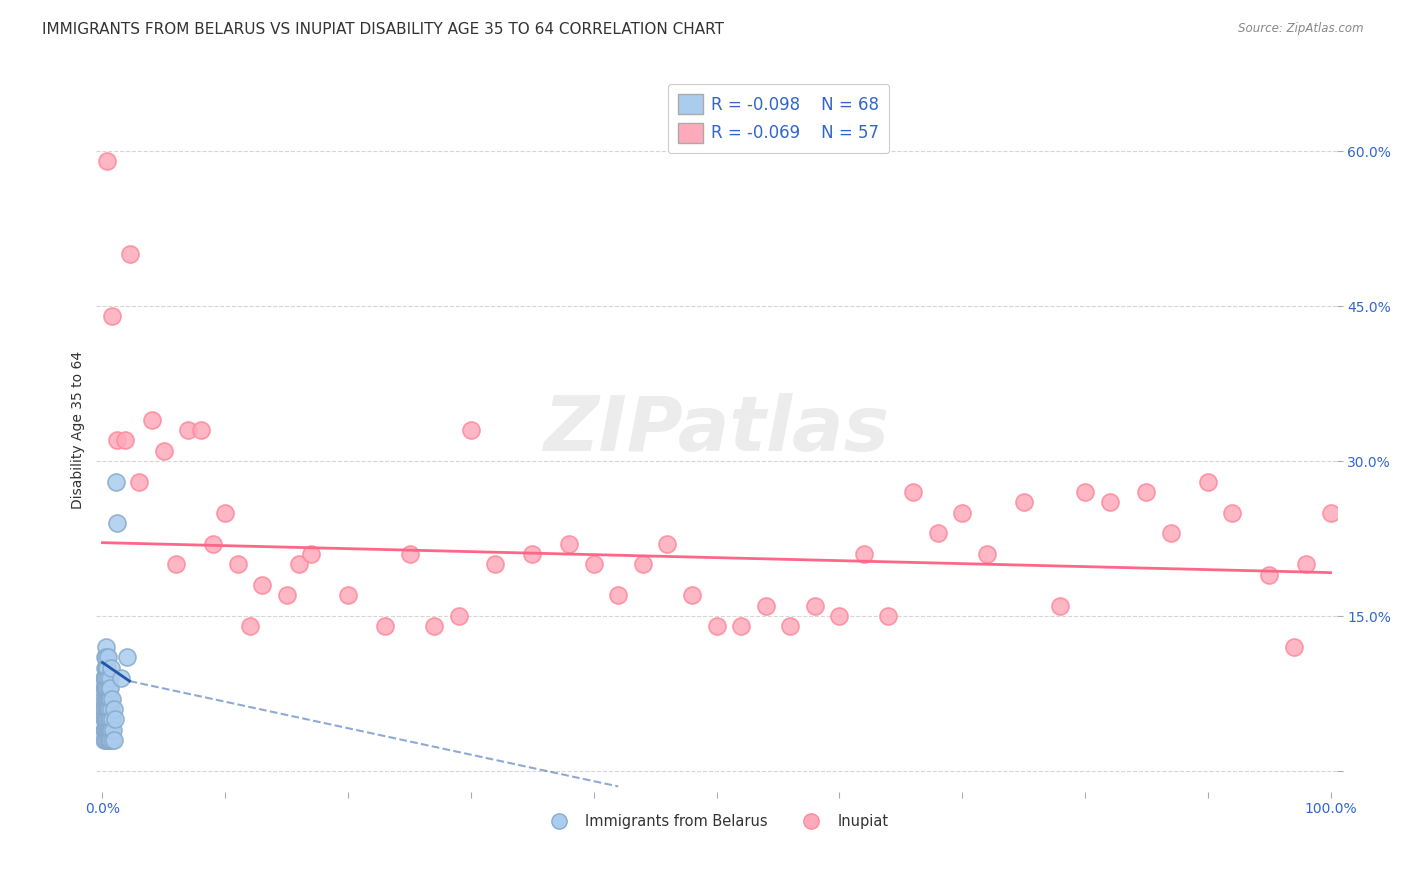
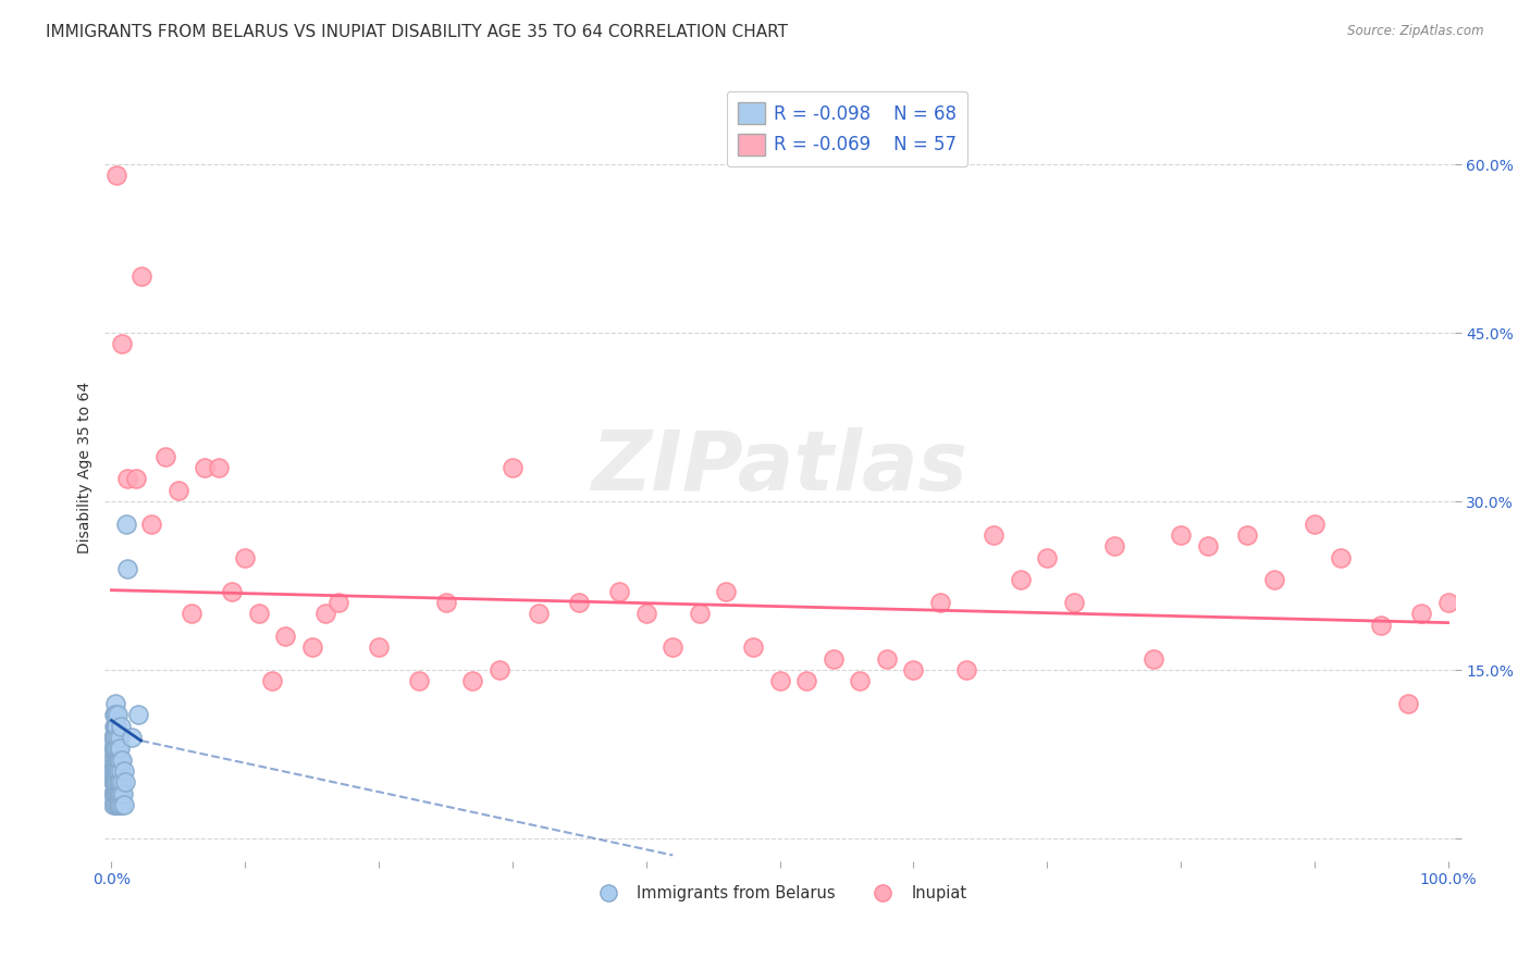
Inupiat/100.0%: 25% -> 21%
